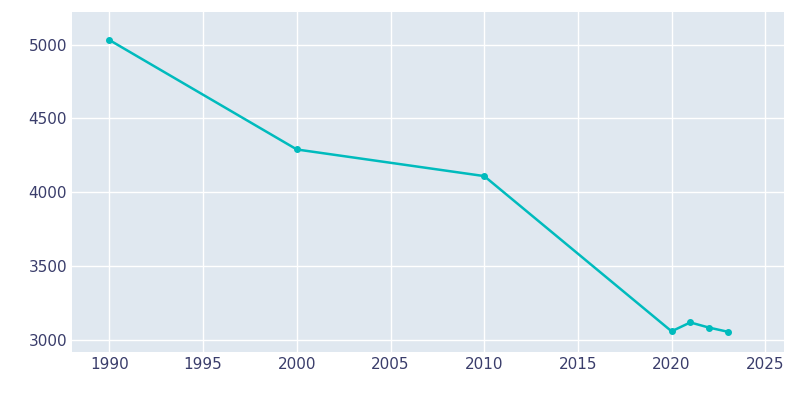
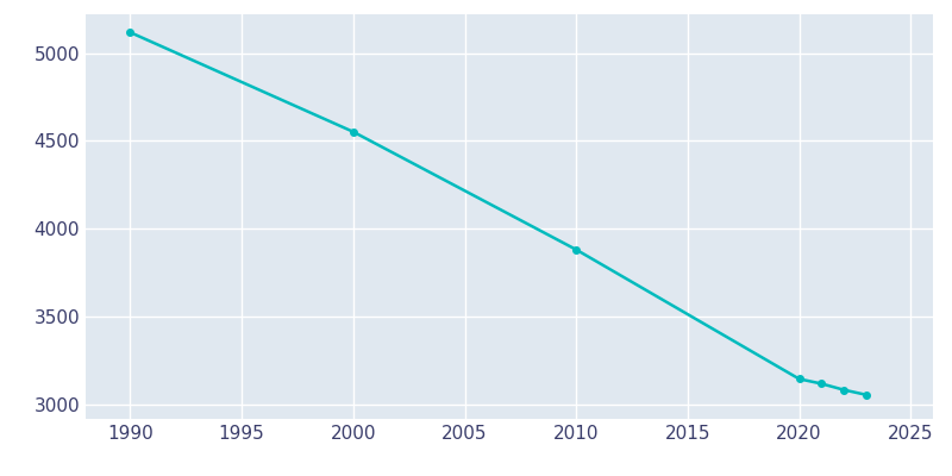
1990: 5030 -> 5120
2000: 4290 -> 4550
2010: 4110 -> 3880
2020: 3060 -> 3150
